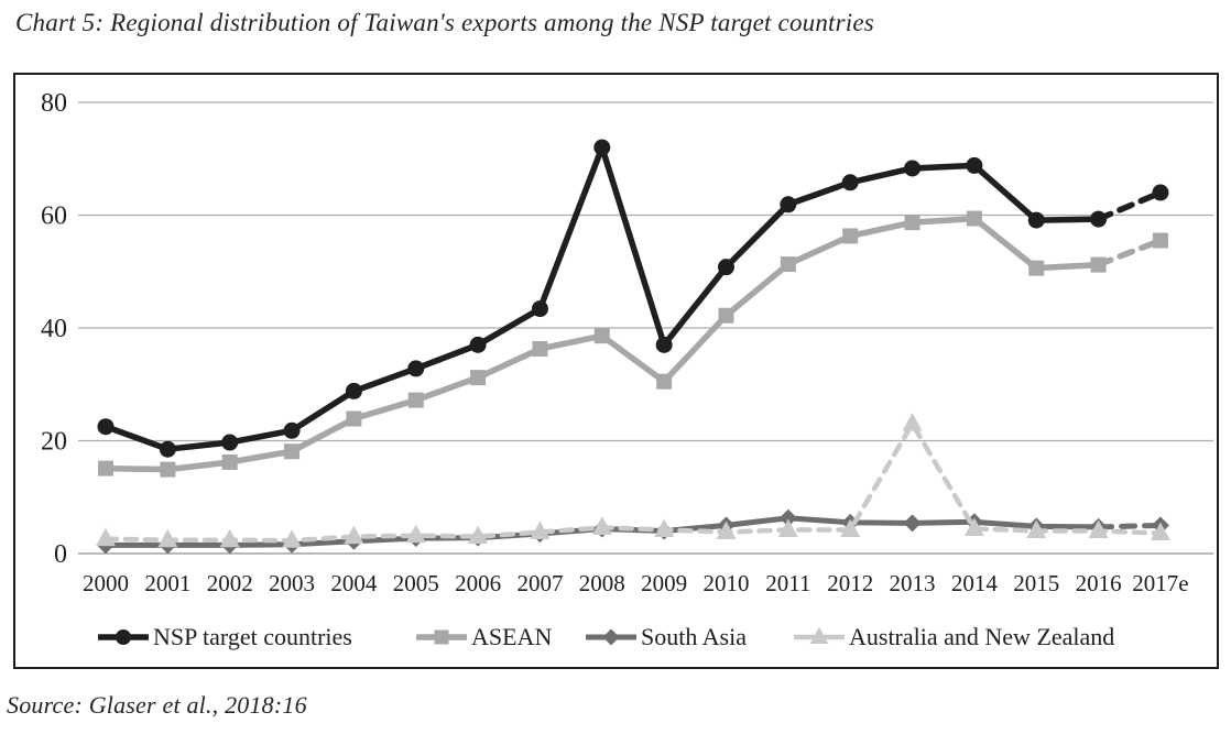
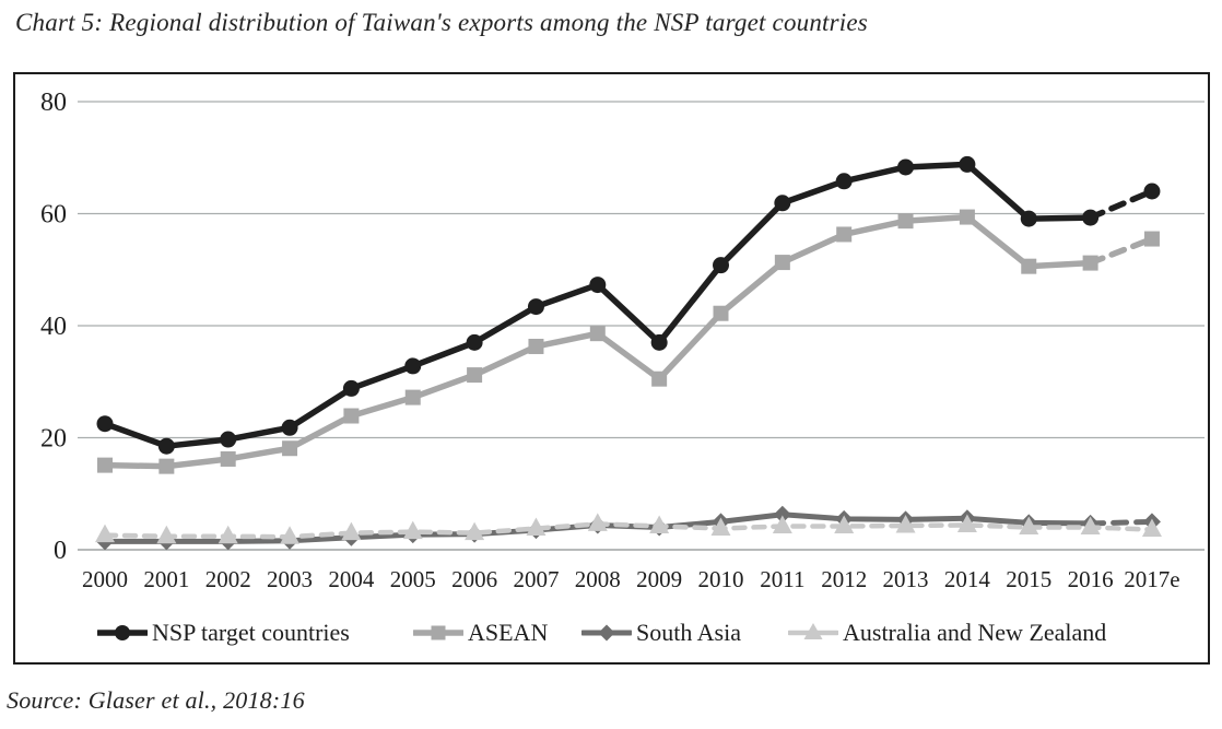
NSP target countries/2008: 72 -> 47
Australia and New Zealand/2013: 23 -> 4
